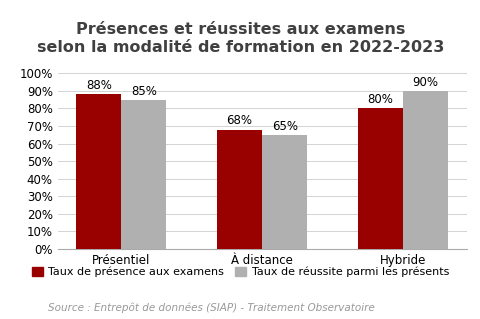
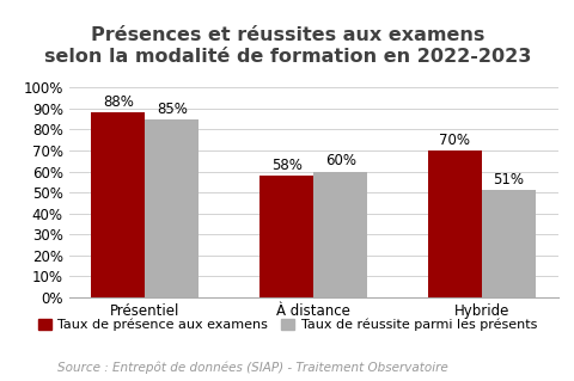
Taux de présence aux examens/À distance: 68% -> 58%
Taux de réussite parmi les présents/À distance: 65% -> 60%
Taux de présence aux examens/Hybride: 80% -> 70%
Taux de réussite parmi les présents/Hybride: 90% -> 51%
